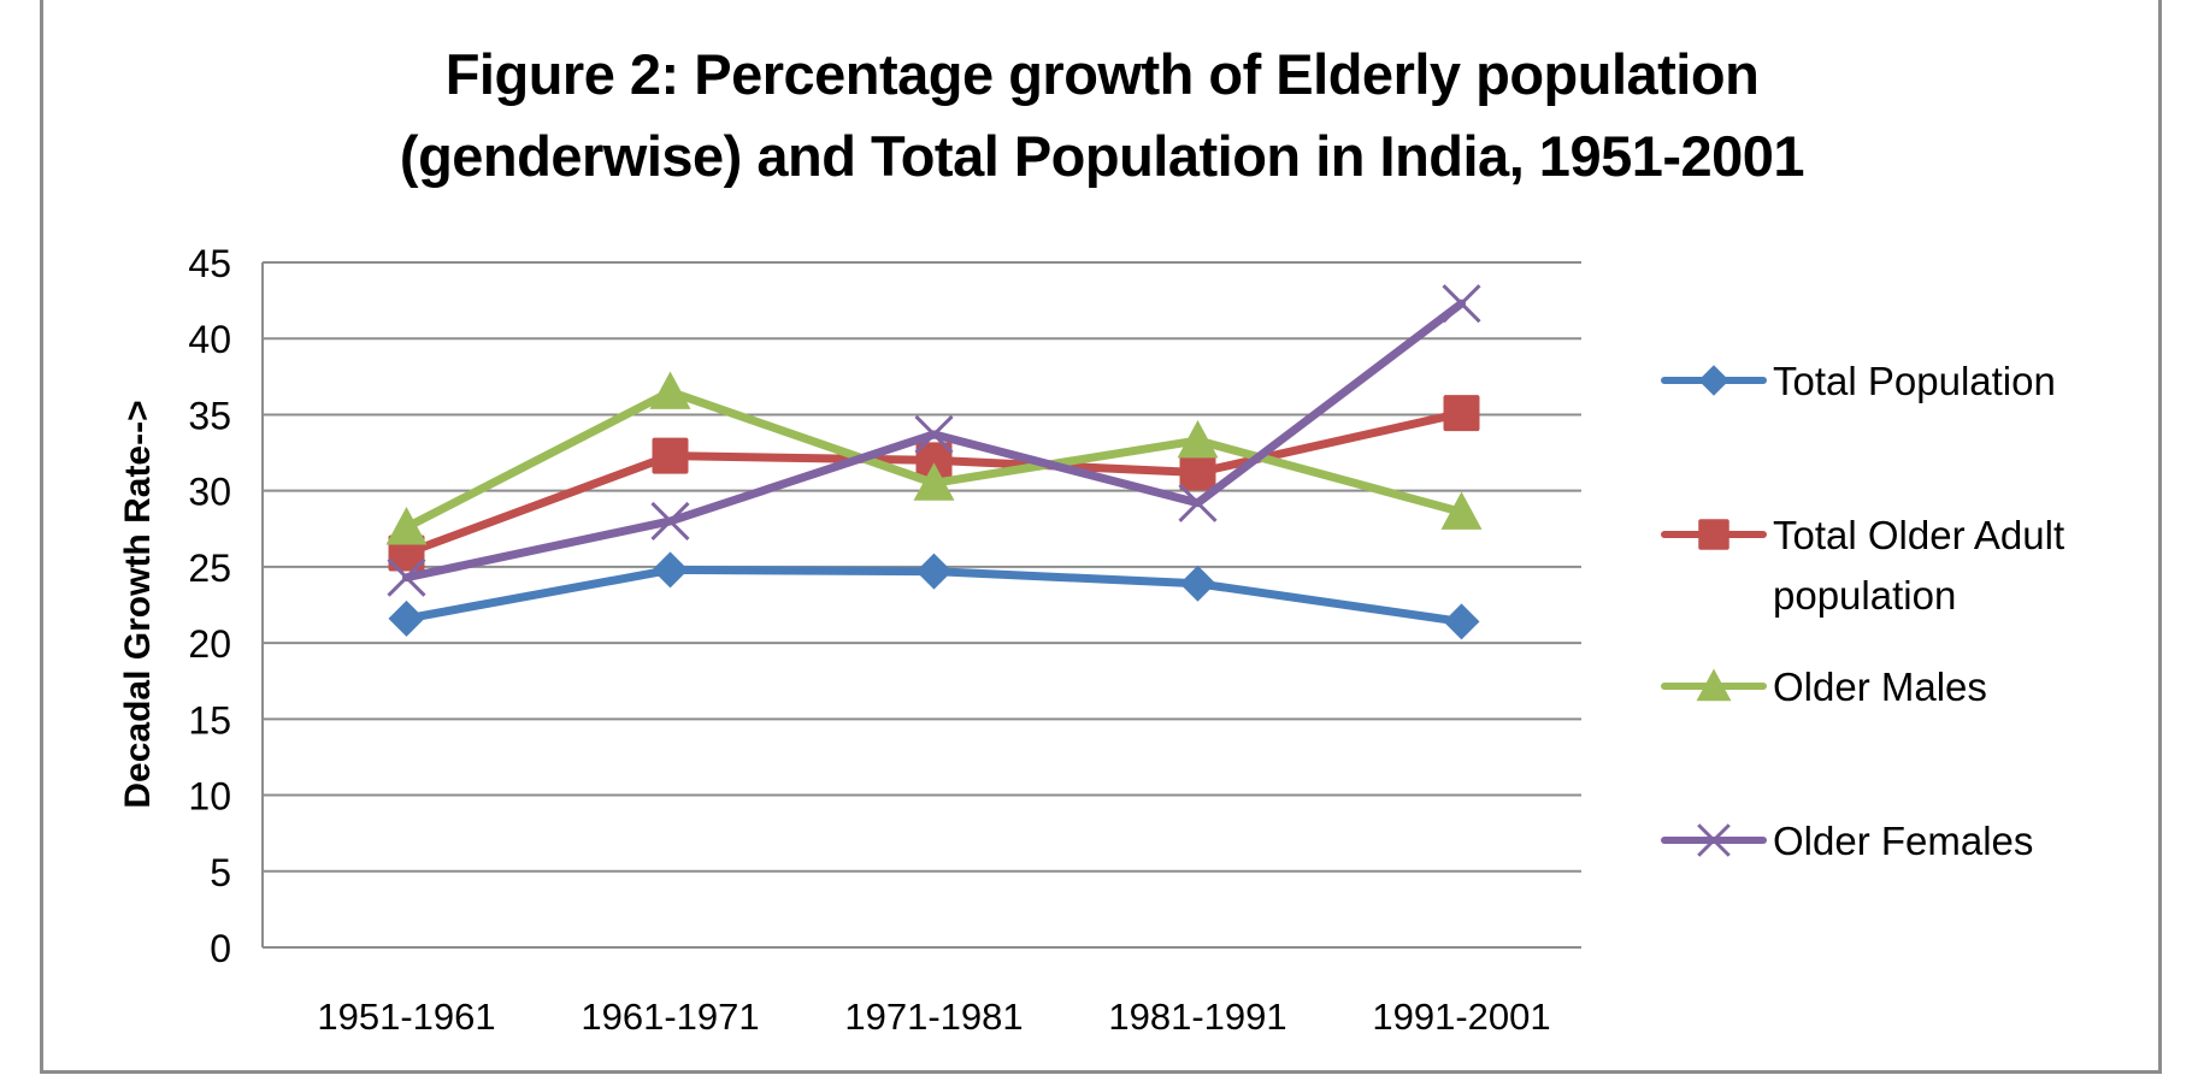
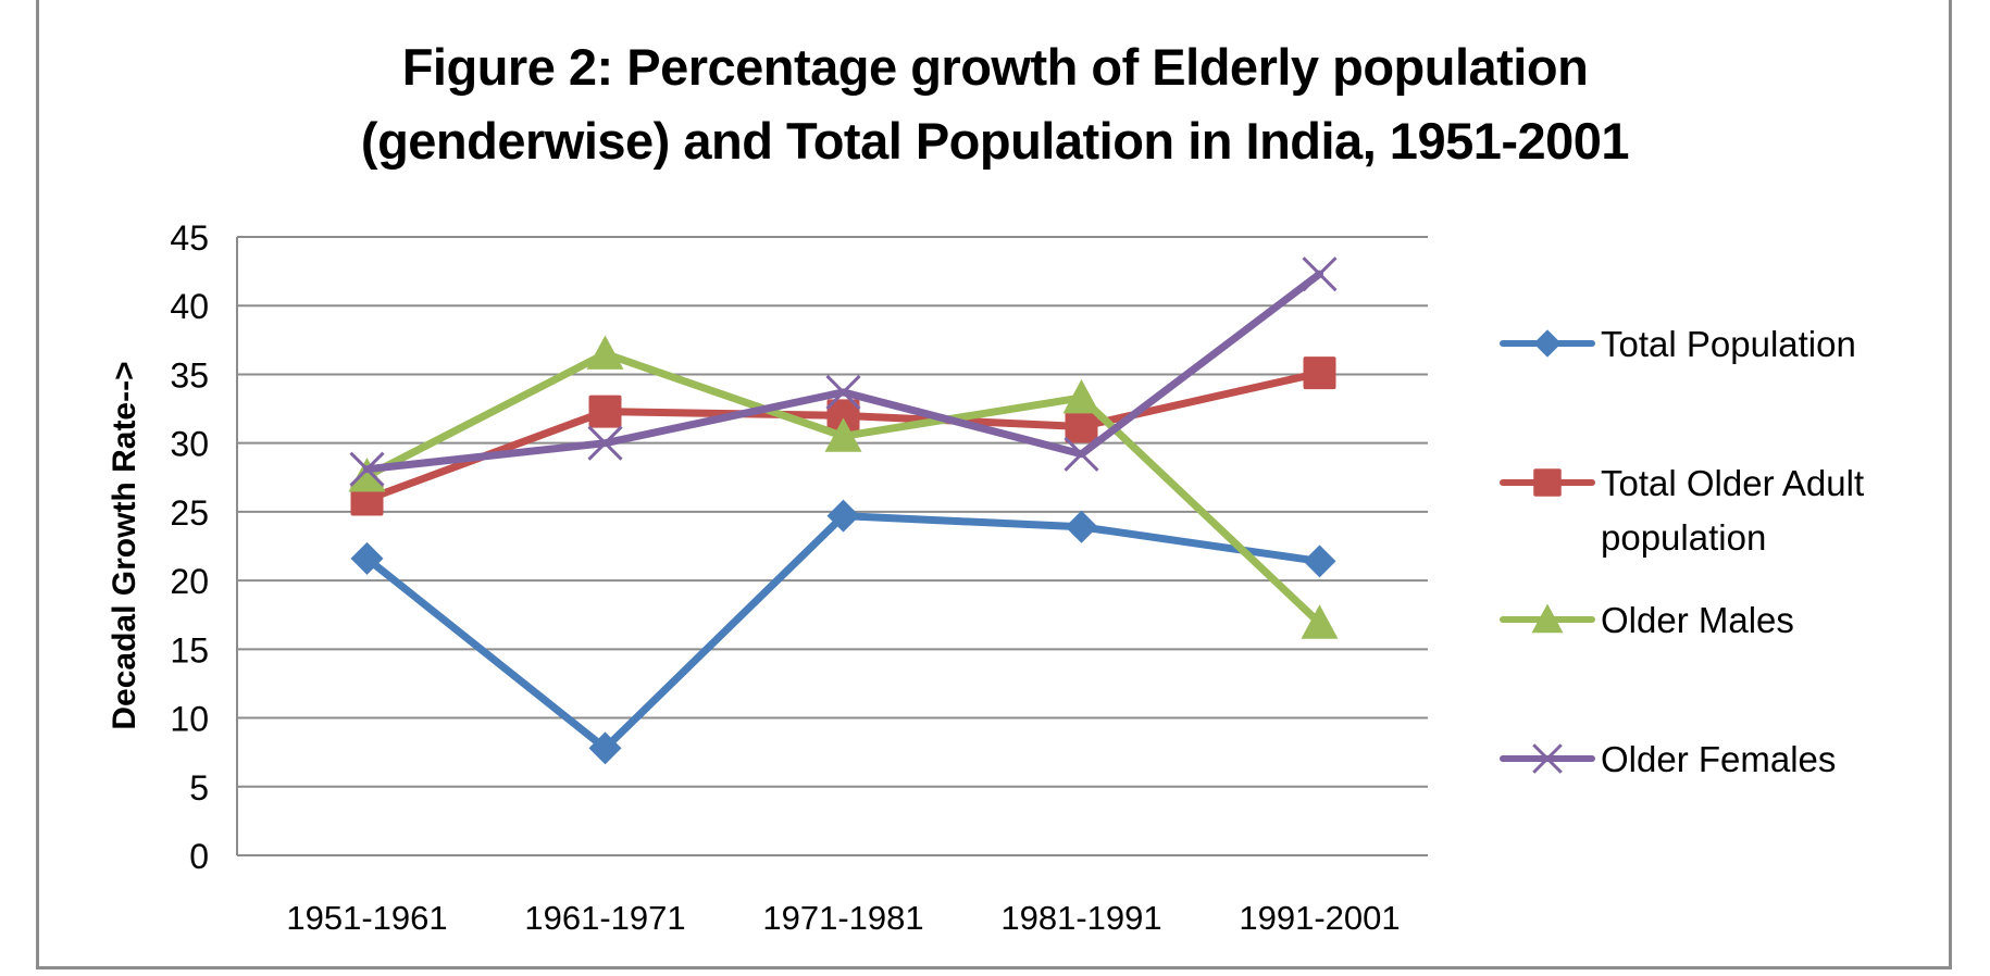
Older Females/1951-1961: 24.3 -> 28.1
Total Population/1961-1971: 24.8 -> 7.8
Older Females/1961-1971: 28.0 -> 30.0
Older Males/1991-2001: 28.6 -> 16.9
